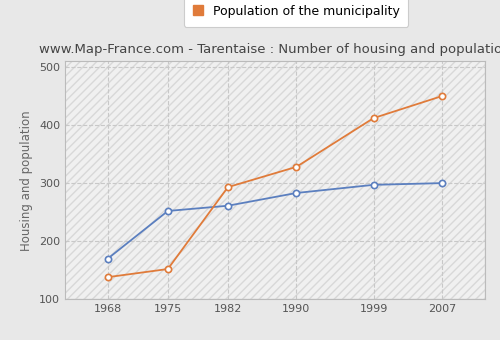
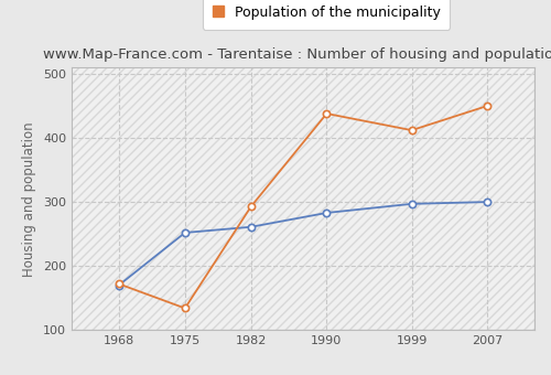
Population of the municipality/1968: 138 -> 172
Population of the municipality/1975: 152 -> 134
Population of the municipality/1990: 328 -> 438
